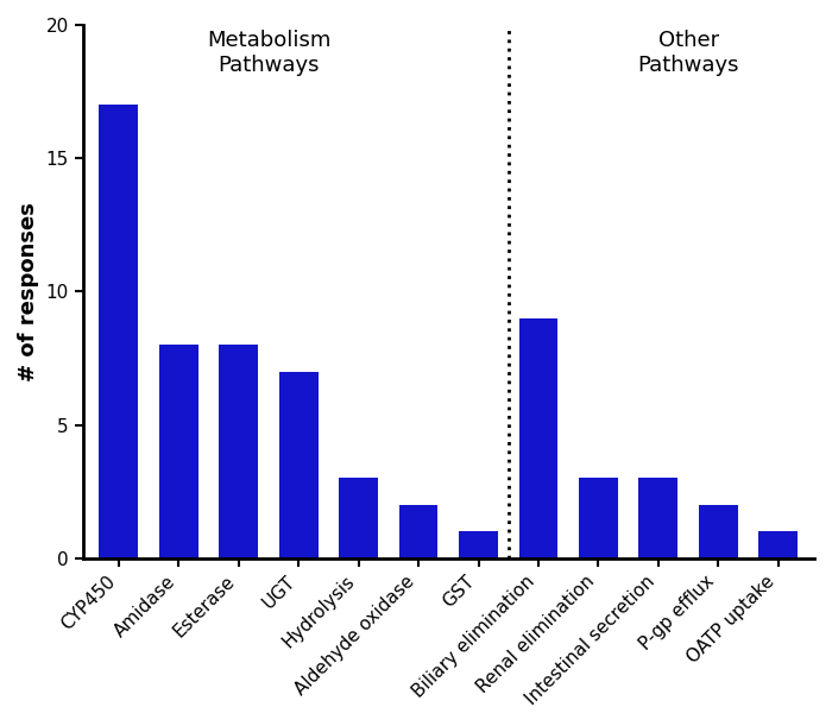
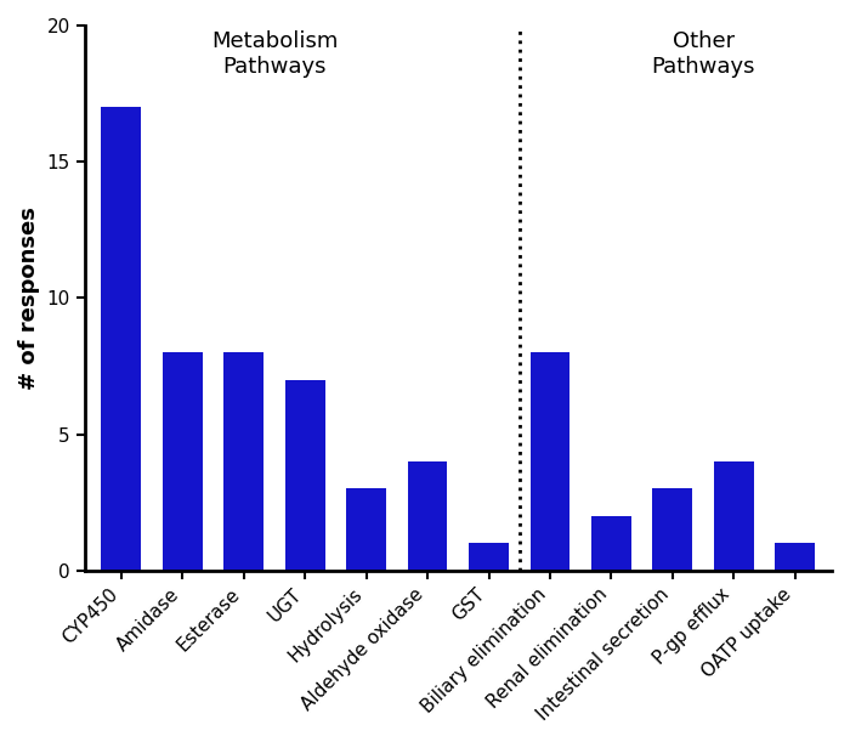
Aldehyde oxidase: 2 -> 4
Biliary elimination: 9 -> 8
Renal elimination: 3 -> 2
P-gp efflux: 2 -> 4
